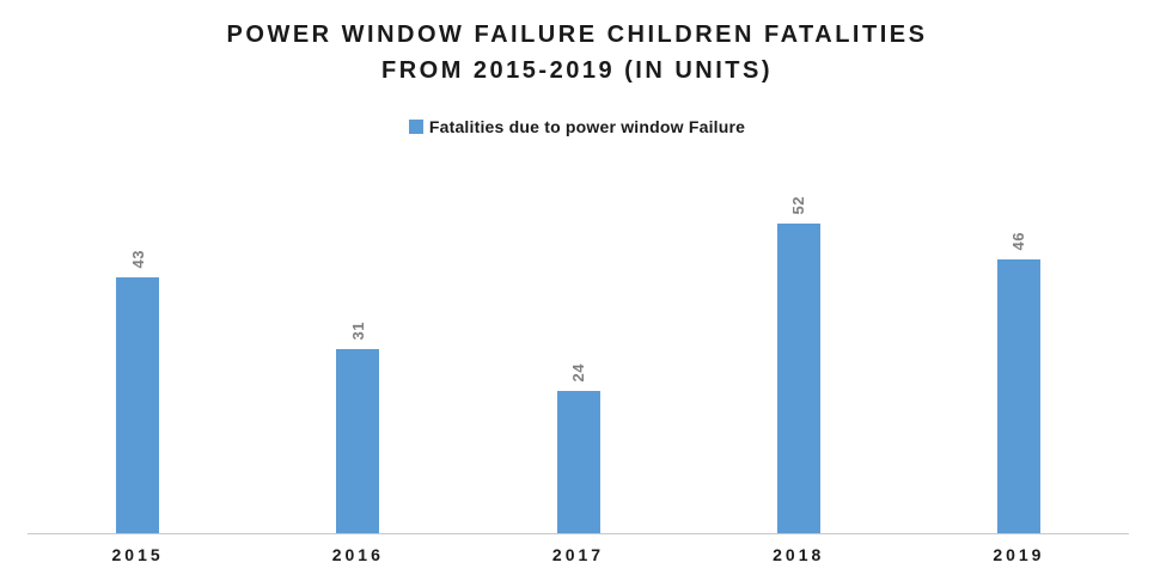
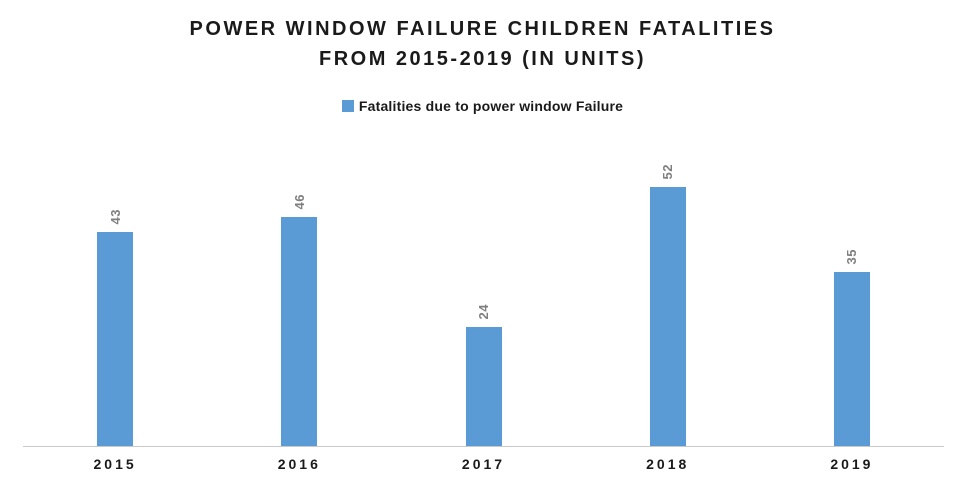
2016: 31 -> 46
2019: 46 -> 35
